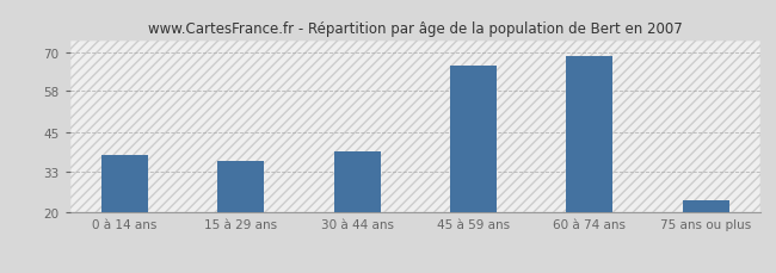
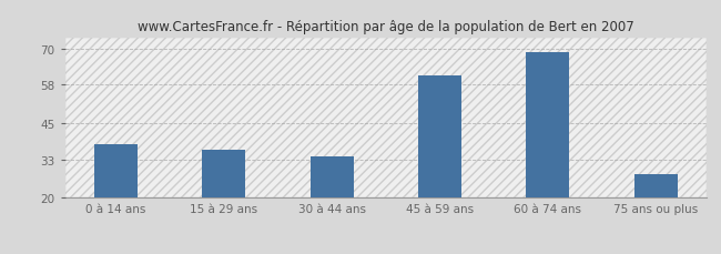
30 à 44 ans: 39 -> 34
45 à 59 ans: 66 -> 61
75 ans ou plus: 24 -> 28
